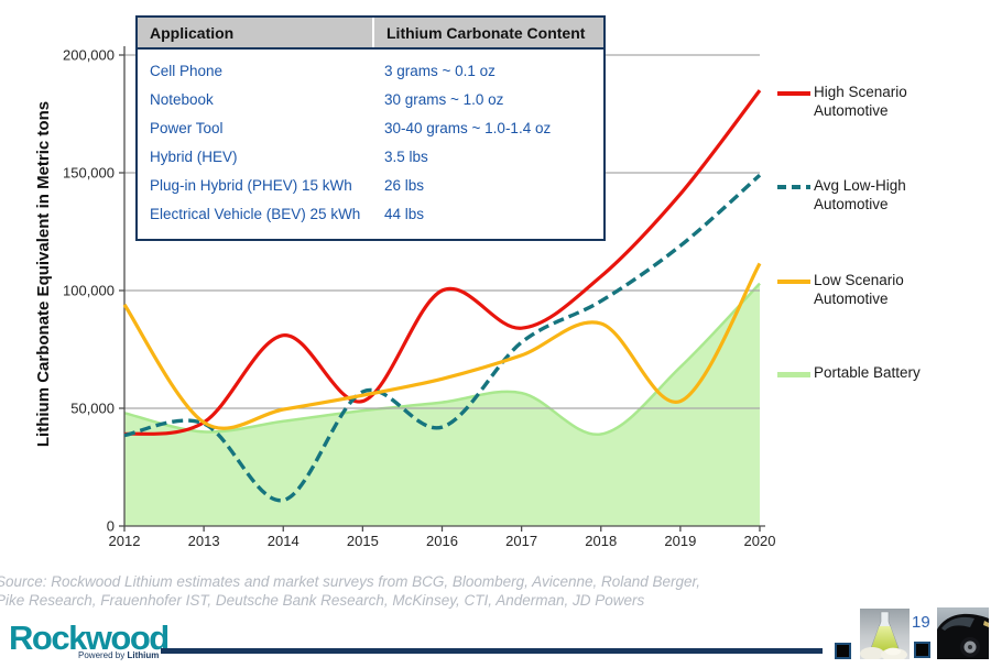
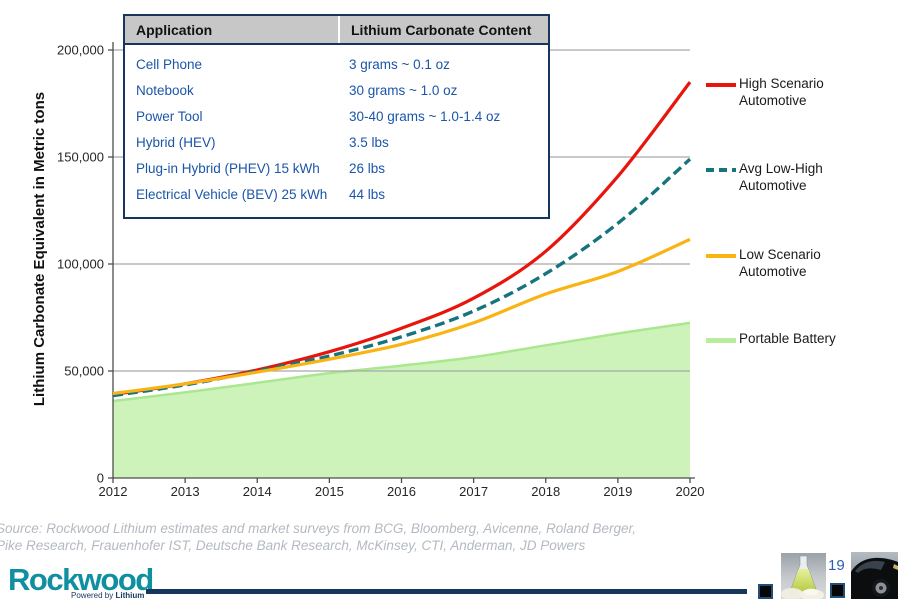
Low Scenario Automotive/2012: 94000 -> 40000
Portable Battery/2012: 48000 -> 36000
High Scenario Automotive/2014: 81000 -> 50000
Avg Low-High Automotive/2014: 11000 -> 50000
High Scenario Automotive/2015: 53000 -> 59000
High Scenario Automotive/2016: 100000 -> 70000
Avg Low-High Automotive/2016: 42000 -> 66000
Portable Battery/2018: 39000 -> 62000
Low Scenario Automotive/2019: 53000 -> 96000
Portable Battery/2020: 103000 -> 72000
